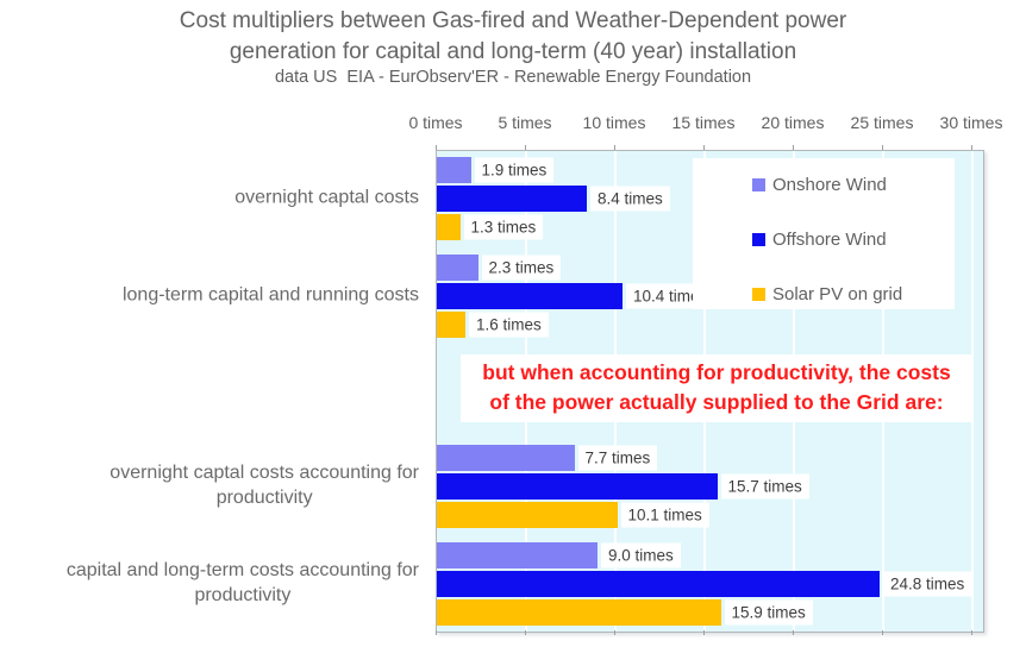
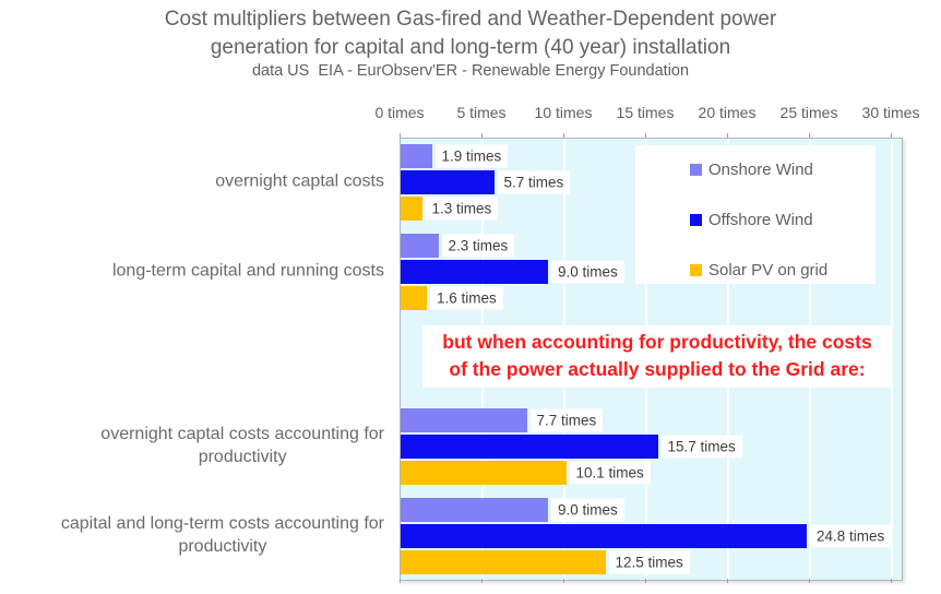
Offshore Wind/overnight captal costs: 8.4 -> 5.7
Offshore Wind/long-term capital and running costs: 10.4 -> 9.0
Solar PV on grid/capital and long-term costs accounting for productivity: 15.9 -> 12.5
